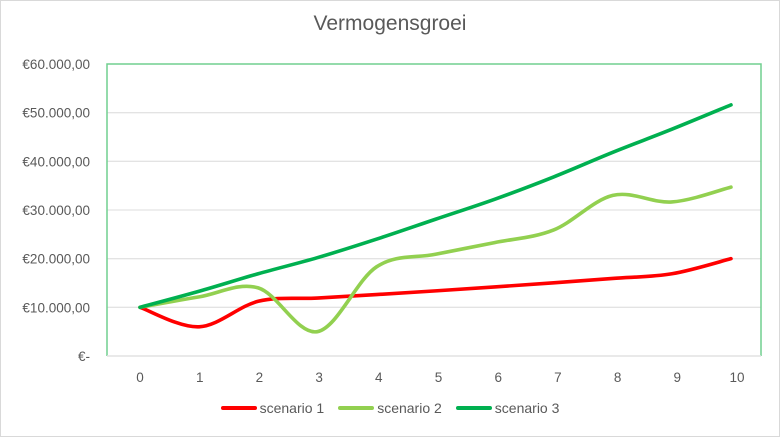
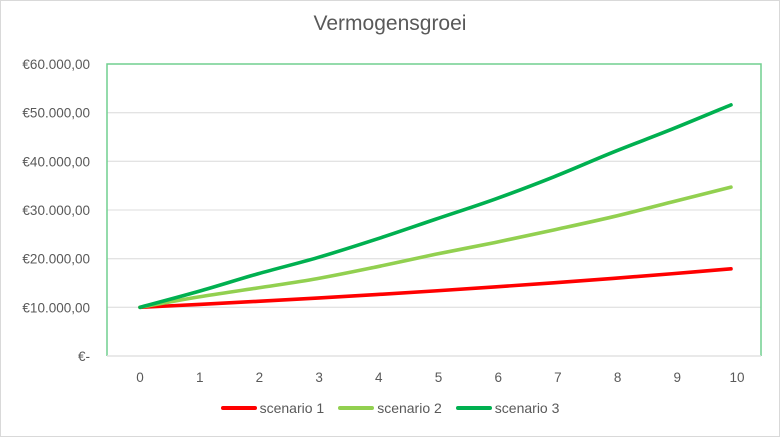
scenario 1/1: €6000 -> €11000
scenario 2/3: €5000 -> €16000
scenario 2/8: €33000 -> €29000
scenario 1/10: €20000 -> €18000
